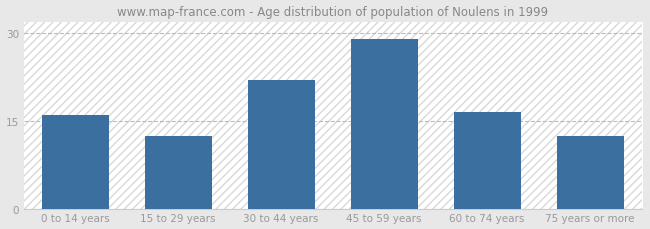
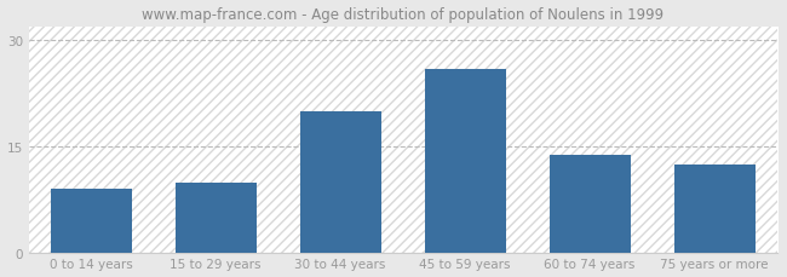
0 to 14 years: 16.0 -> 9.0
15 to 29 years: 12.5 -> 9.8
30 to 44 years: 22.0 -> 20.0
45 to 59 years: 29.0 -> 26.0
60 to 74 years: 16.5 -> 13.8
